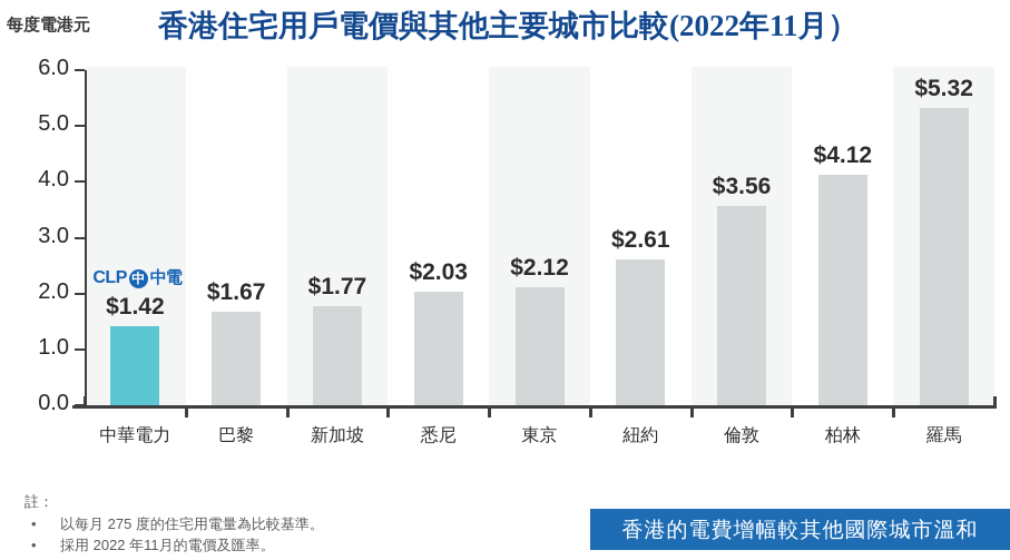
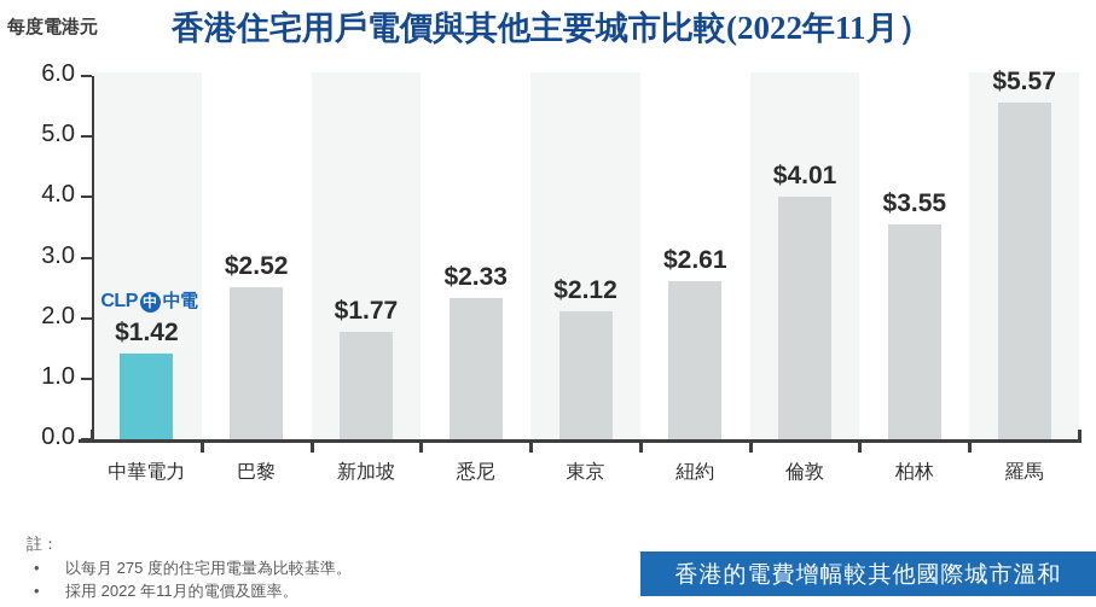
巴黎: $1.67 -> $2.52
悉尼: $2.03 -> $2.33
倫敦: $3.56 -> $4.01
柏林: $4.12 -> $3.55
羅馬: $5.32 -> $5.57
